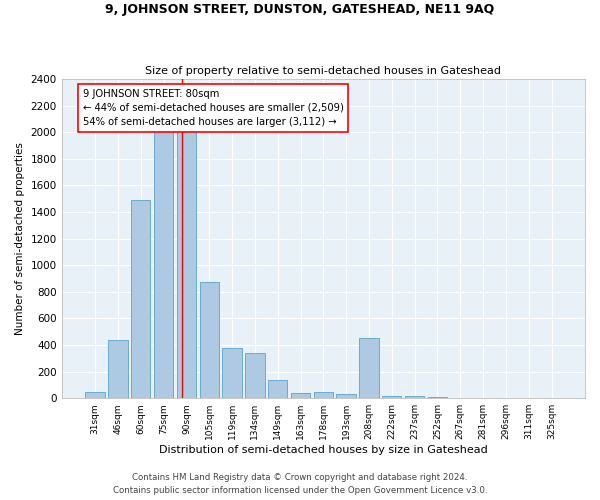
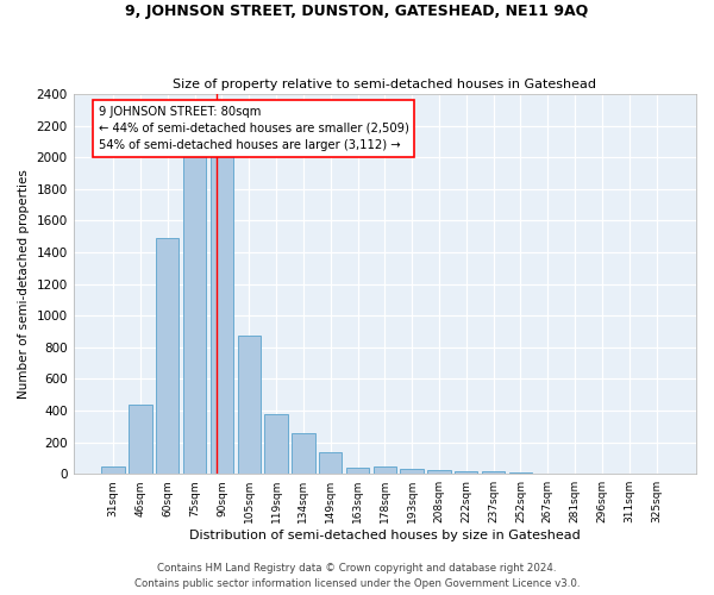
134sqm: 340 -> 260
208sqm: 450 -> 20
